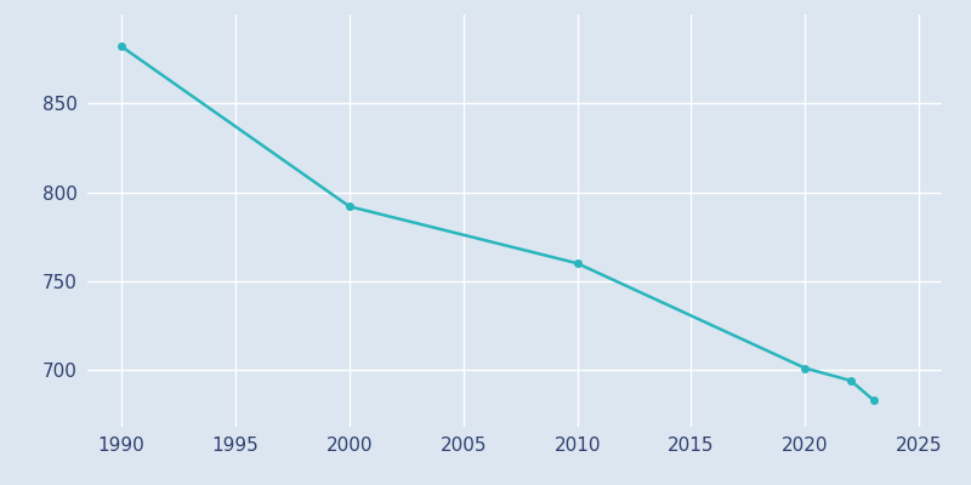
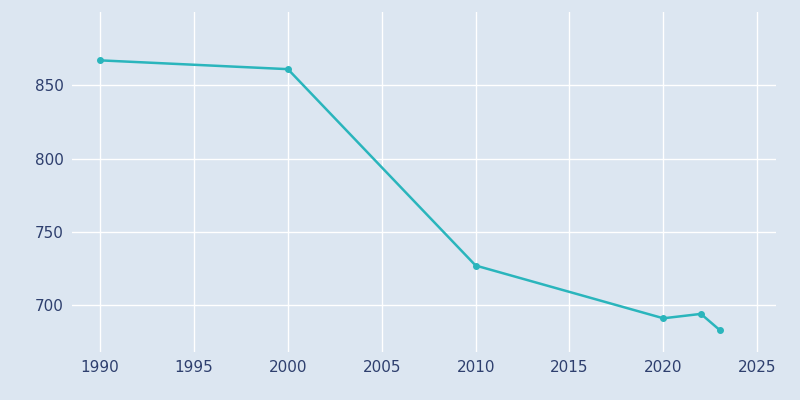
1990: 882 -> 867
2000: 792 -> 861
2010: 760 -> 727
2020: 701 -> 691
